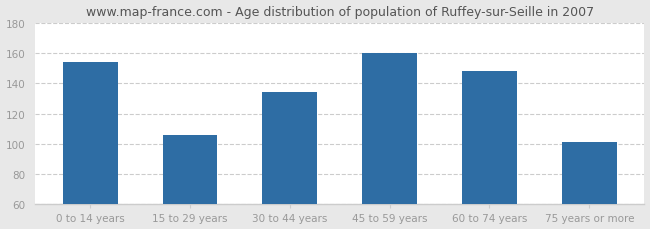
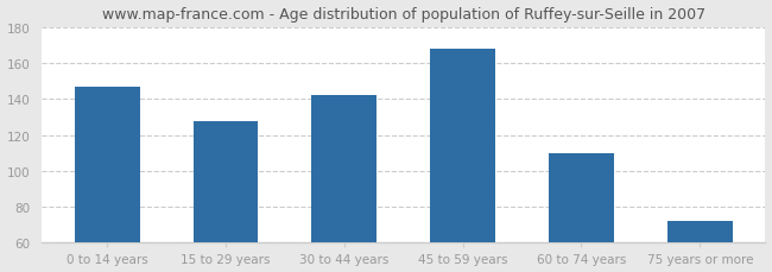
0 to 14 years: 154 -> 147
15 to 29 years: 106 -> 128
30 to 44 years: 134 -> 142
45 to 59 years: 160 -> 168
60 to 74 years: 148 -> 110
75 years or more: 101 -> 72
